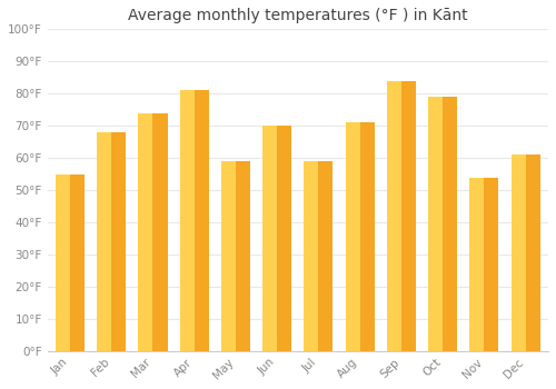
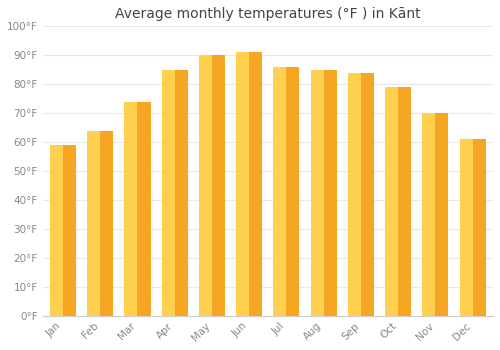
Jan: 55°F -> 59°F
Feb: 68°F -> 64°F
Apr: 81°F -> 85°F
May: 59°F -> 90°F
Jun: 70°F -> 91°F
Jul: 59°F -> 86°F
Aug: 71°F -> 85°F
Nov: 54°F -> 70°F
